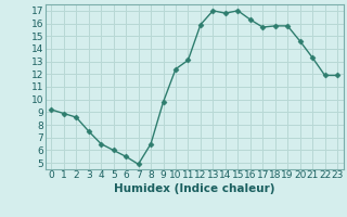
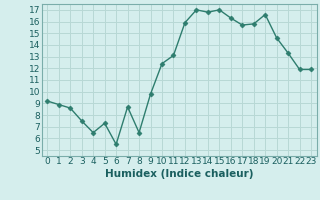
5: 6.0 -> 7.3
7: 4.9 -> 8.7
19: 15.8 -> 16.6
